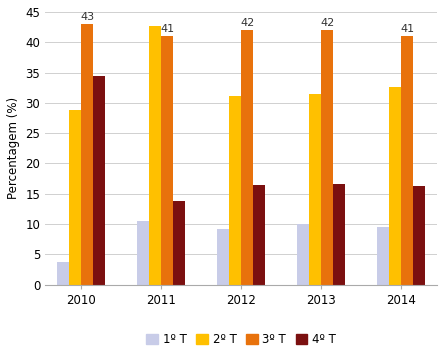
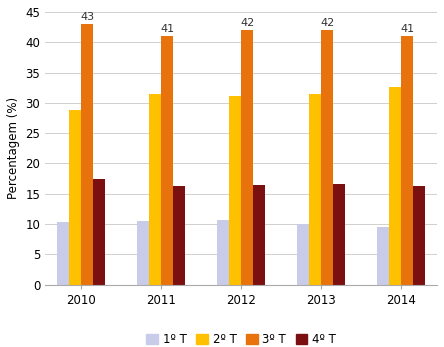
1º T/2010: 3.8 -> 10.4
4º T/2010: 34.4 -> 17.5
2º T/2011: 42.6 -> 31.5
4º T/2011: 13.8 -> 16.2
1º T/2012: 9.2 -> 10.6
